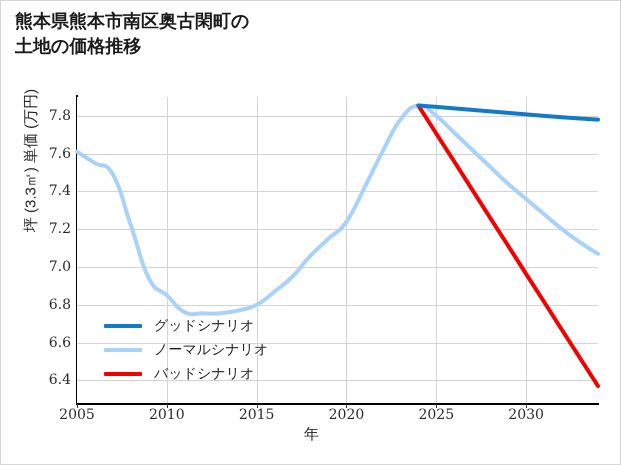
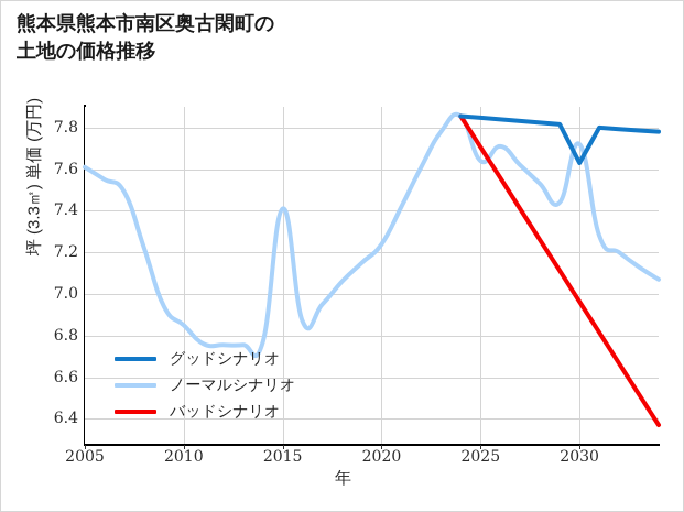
ノーマルシナリオ/2015: 6.80 -> 7.41
ノーマルシナリオ/2025: 7.80 -> 7.64
ノーマルシナリオ/2030: 7.36 -> 7.72
グッドシナリオ/2030: 7.81 -> 7.63
